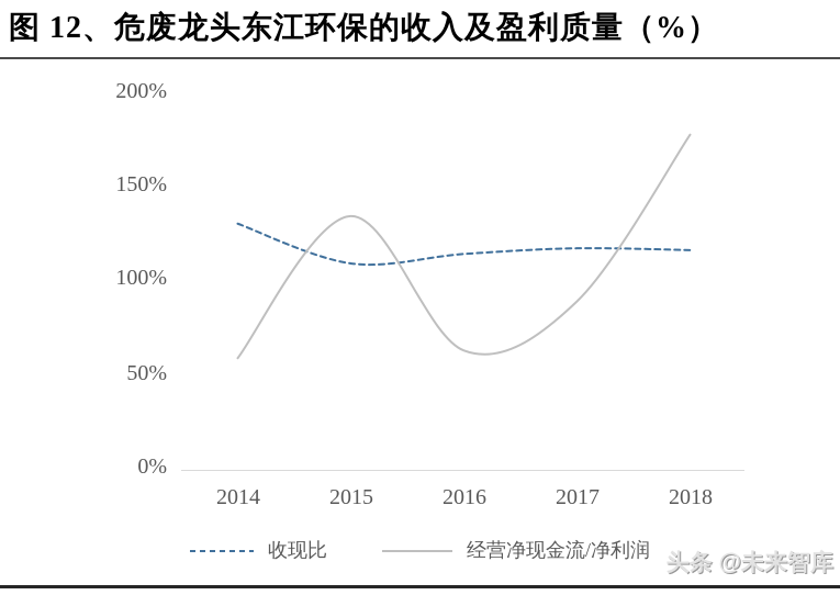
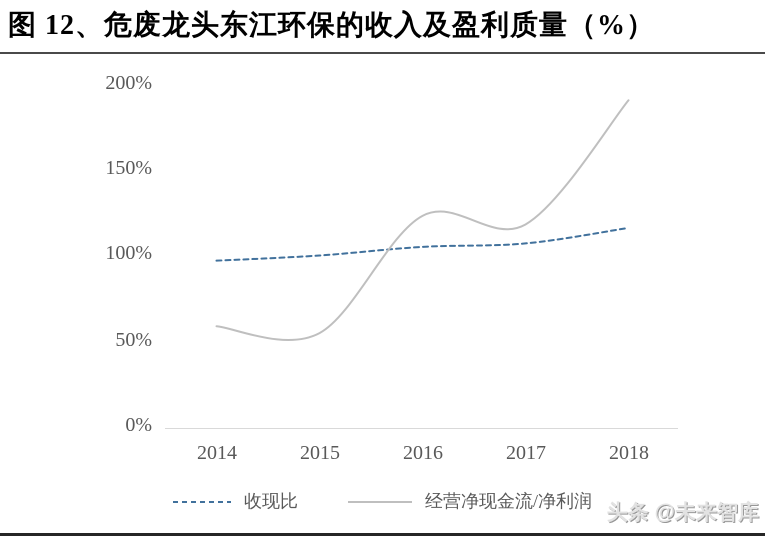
收现比/2014: 130% -> 97%
收现比/2015: 109% -> 100%
经营净现金流/净利润/2015: 134% -> 55%
收现比/2016: 114% -> 105%
经营净现金流/净利润/2016: 63% -> 123%
收现比/2017: 117% -> 107%
经营净现金流/净利润/2017: 89% -> 118%
经营净现金流/净利润/2018: 177% -> 190%
